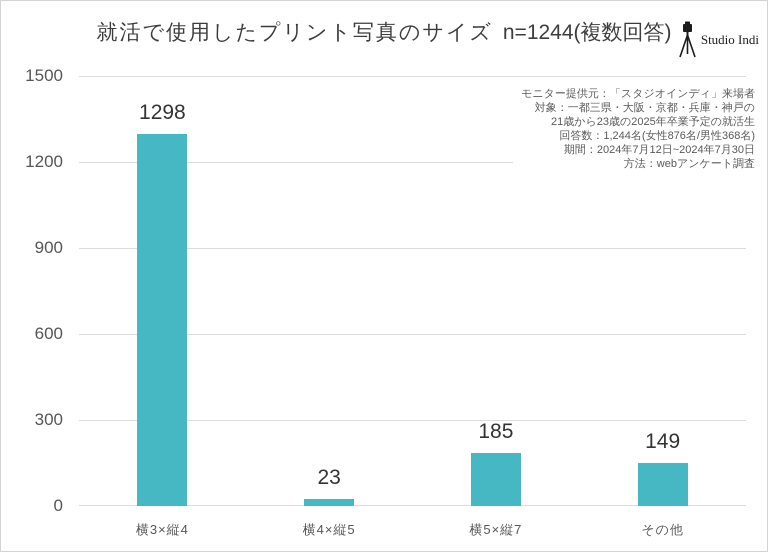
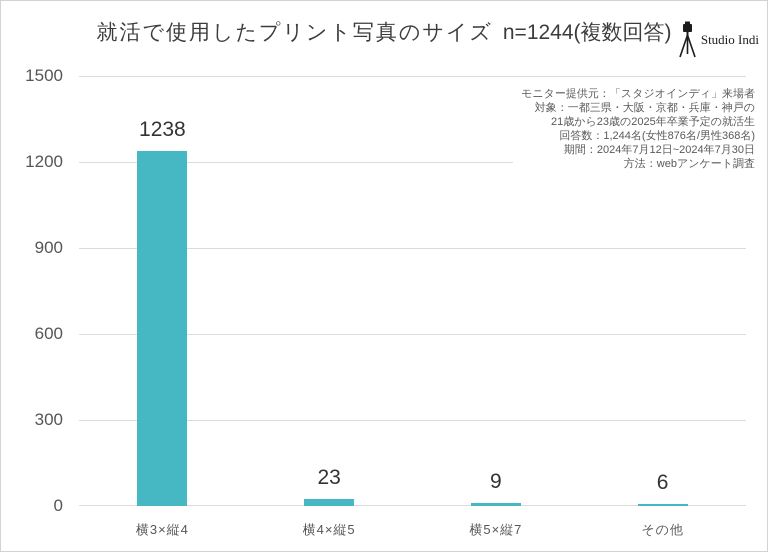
横3×縦4: 1298 -> 1238
横5×縦7: 185 -> 9
その他: 149 -> 6
